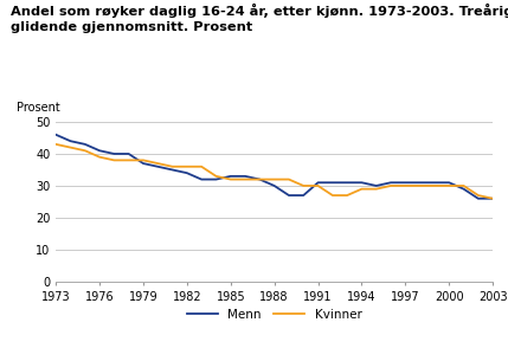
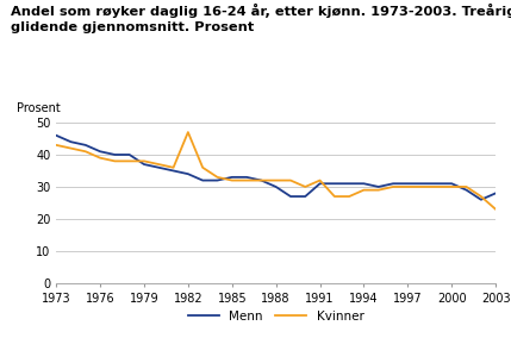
Kvinner/1982: 36 -> 47
Kvinner/1991: 30 -> 32
Menn/2003: 26 -> 28
Kvinner/2003: 26 -> 23
